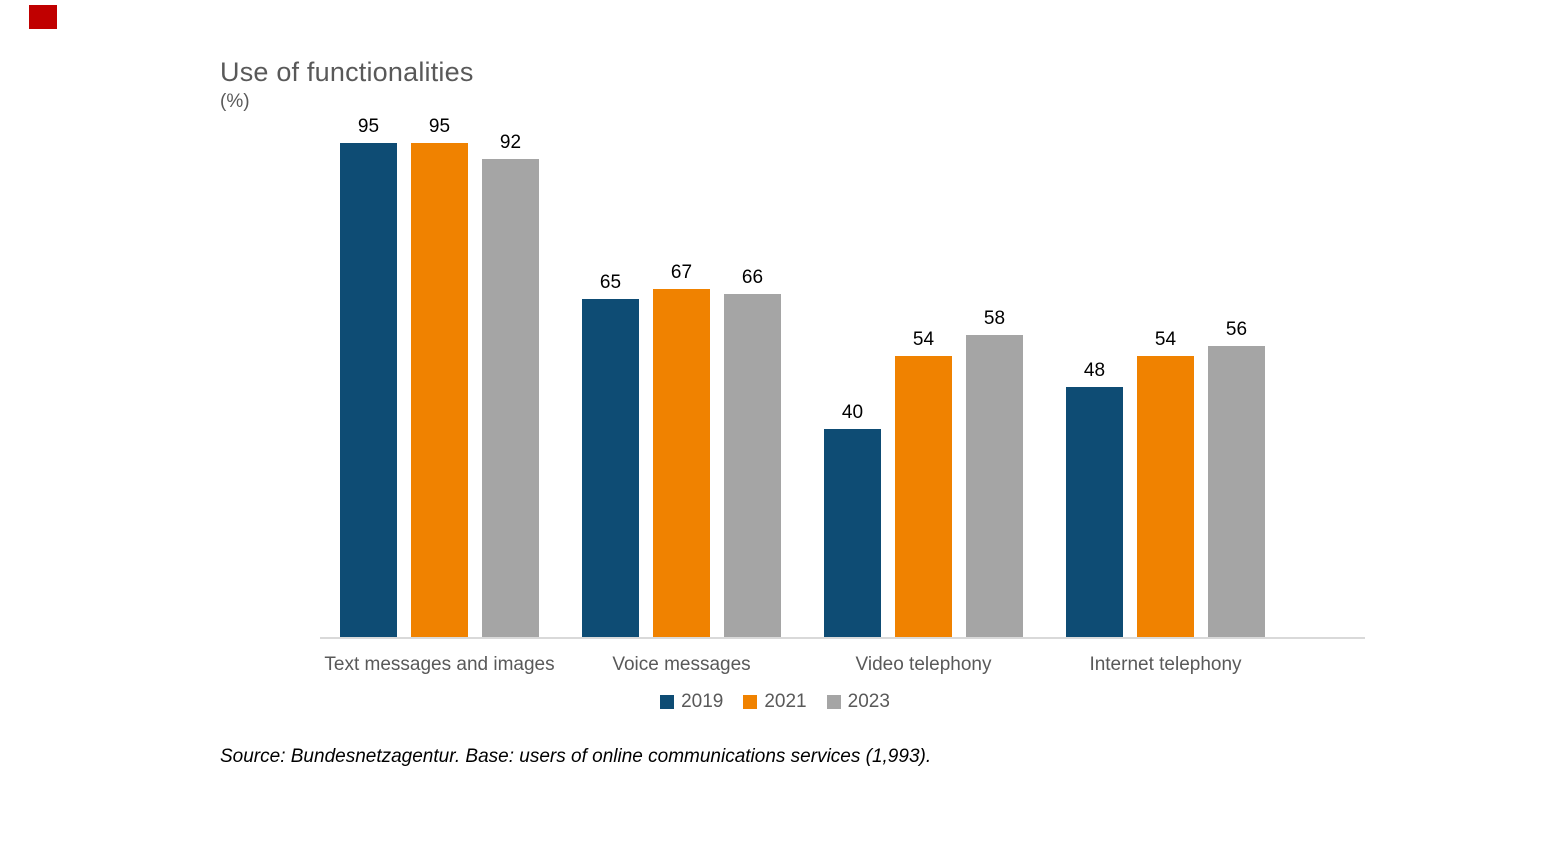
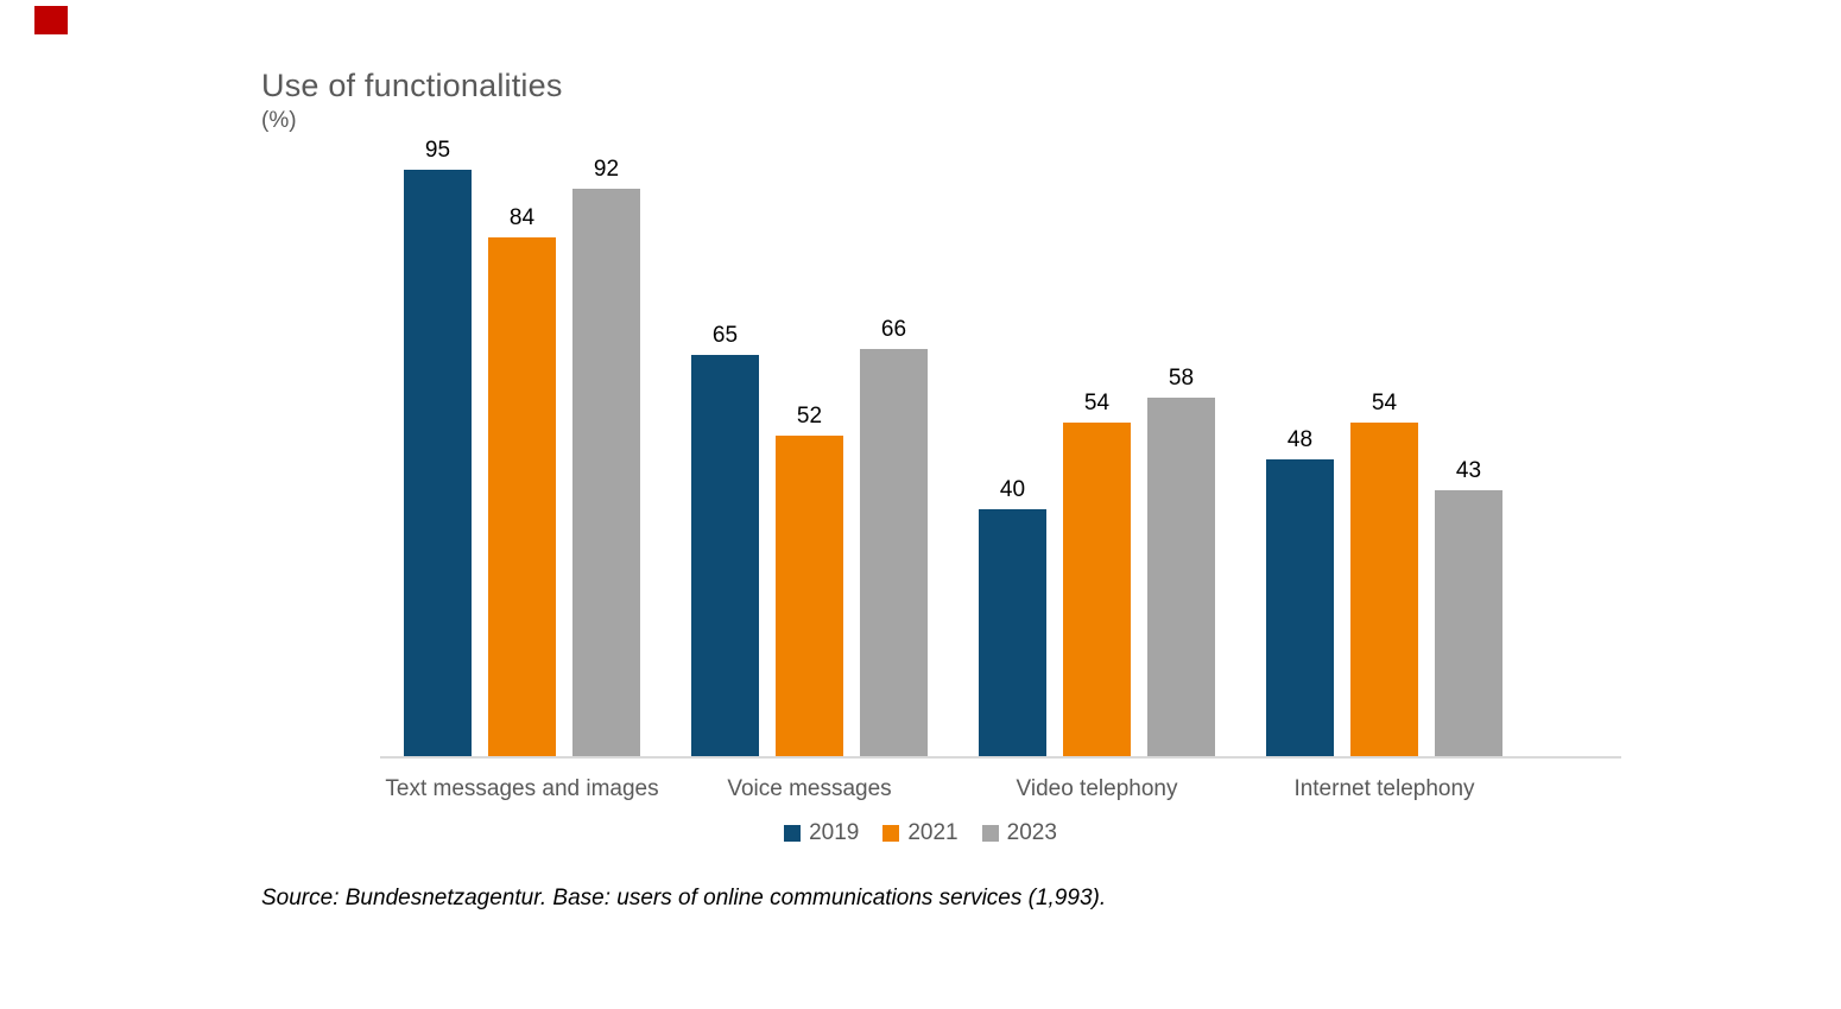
2021/Text messages and images: 95 -> 84
2021/Voice messages: 67 -> 52
2023/Internet telephony: 56 -> 43
